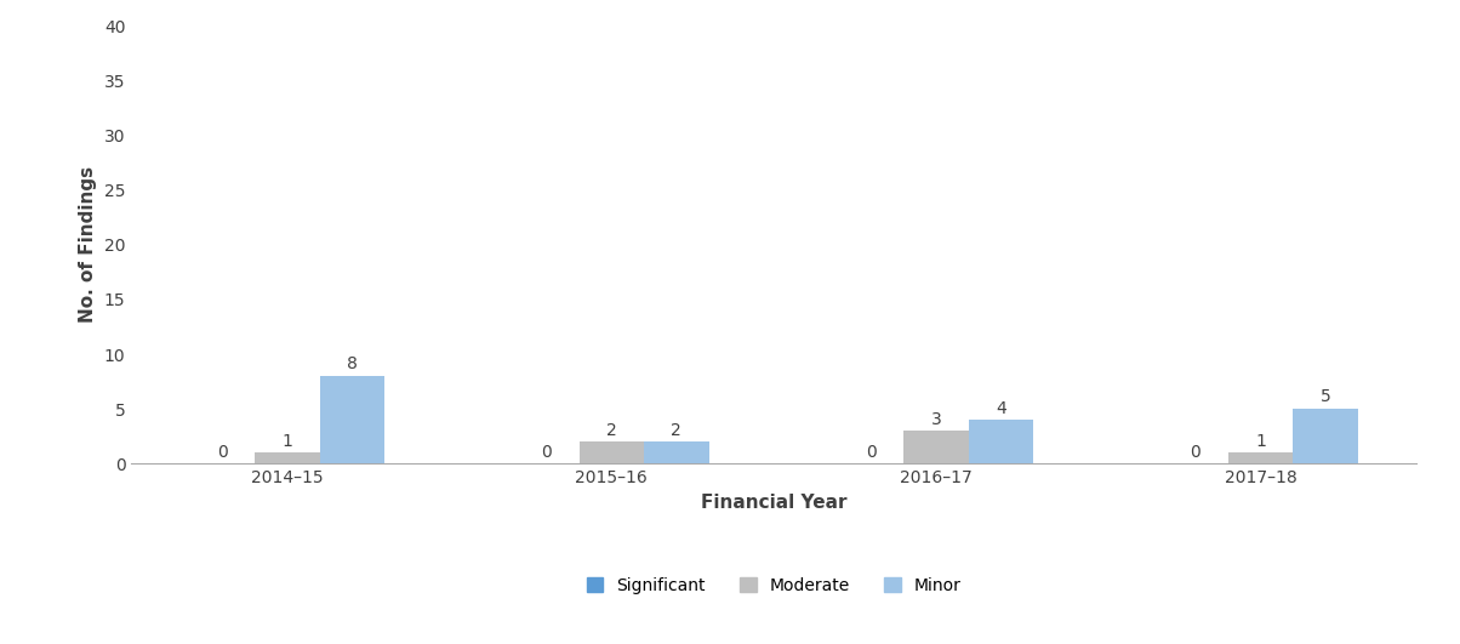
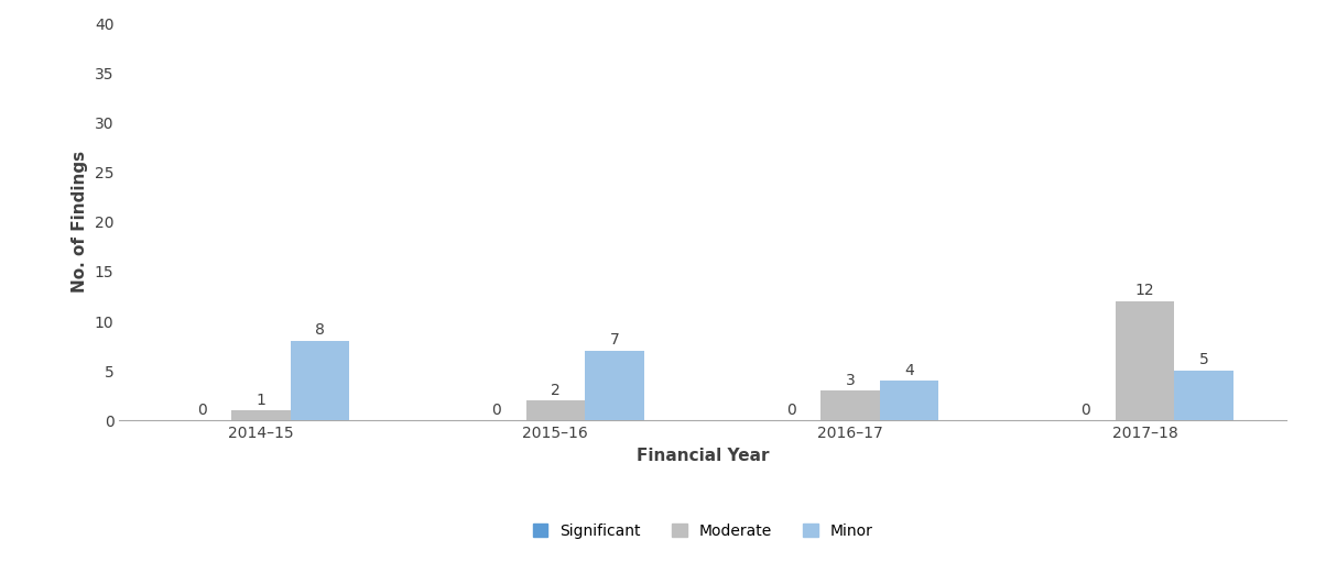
Minor/2015–16: 2 -> 7
Moderate/2017–18: 1 -> 12
